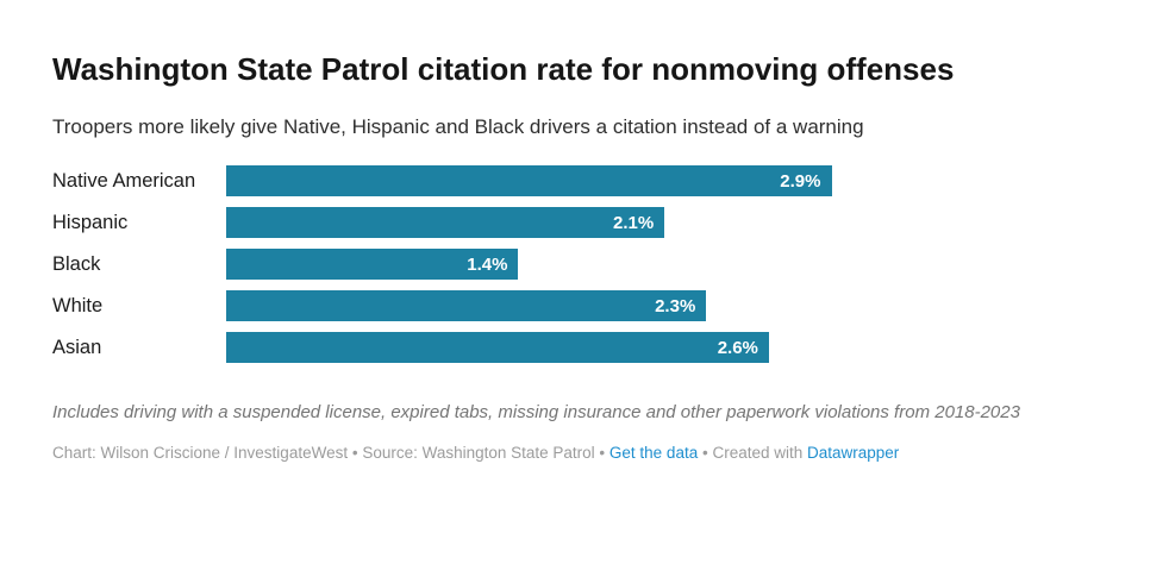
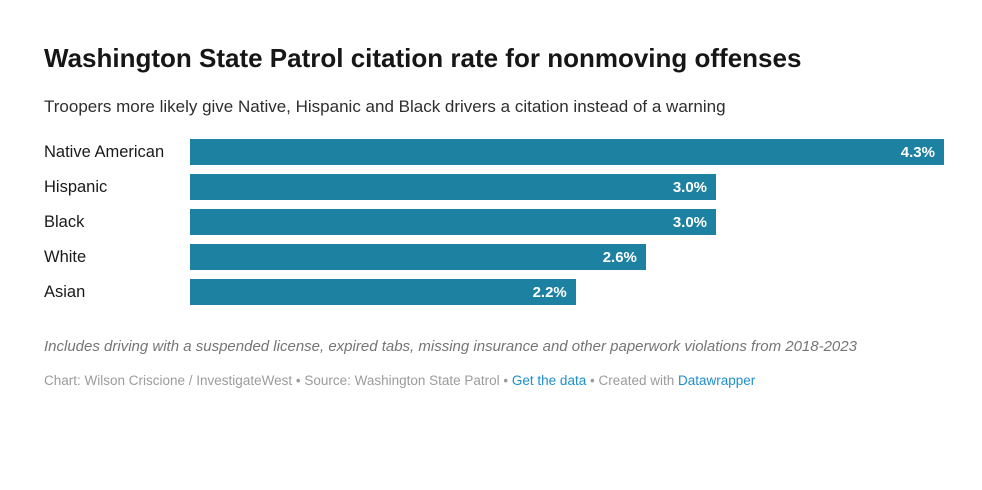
Native American: 2.9% -> 4.3%
Hispanic: 2.1% -> 3.0%
Black: 1.4% -> 3.0%
White: 2.3% -> 2.6%
Asian: 2.6% -> 2.2%
